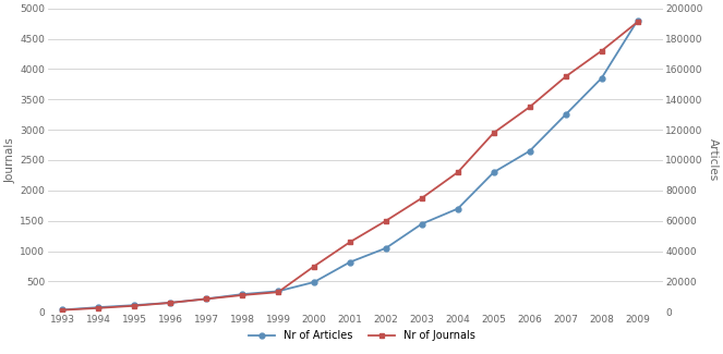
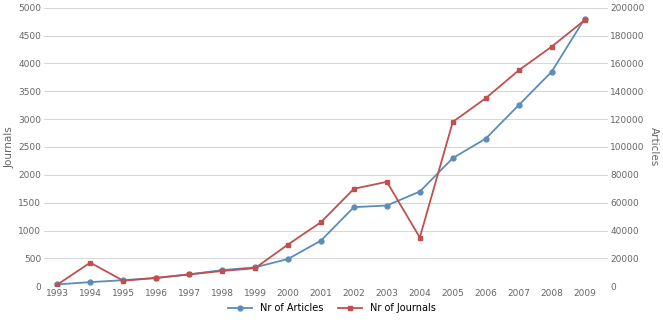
Nr of Journals/1994: 2000 -> 17000
Nr of Articles/2002: 1050 -> 1420
Nr of Journals/2002: 60000 -> 70000
Nr of Journals/2004: 92000 -> 35000
